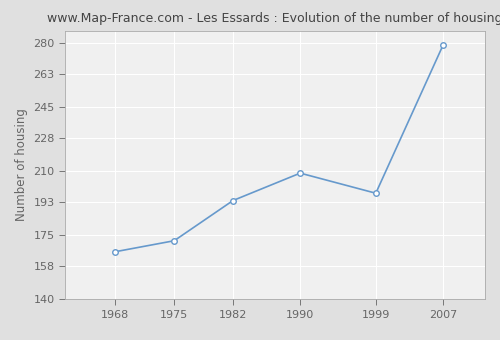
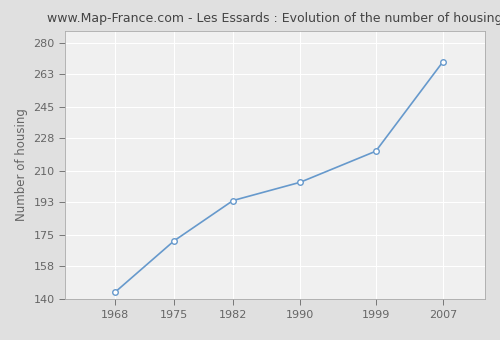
1968: 166 -> 144
1990: 209 -> 204
1999: 198 -> 221
2007: 279 -> 270
